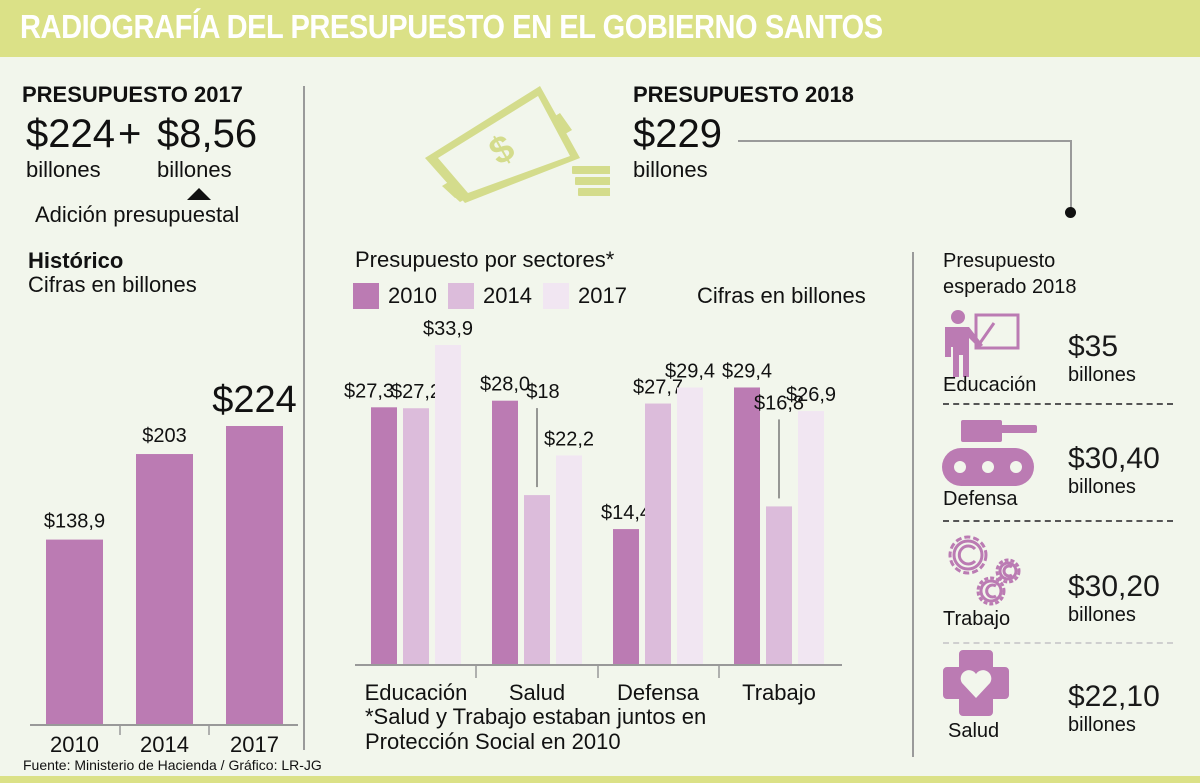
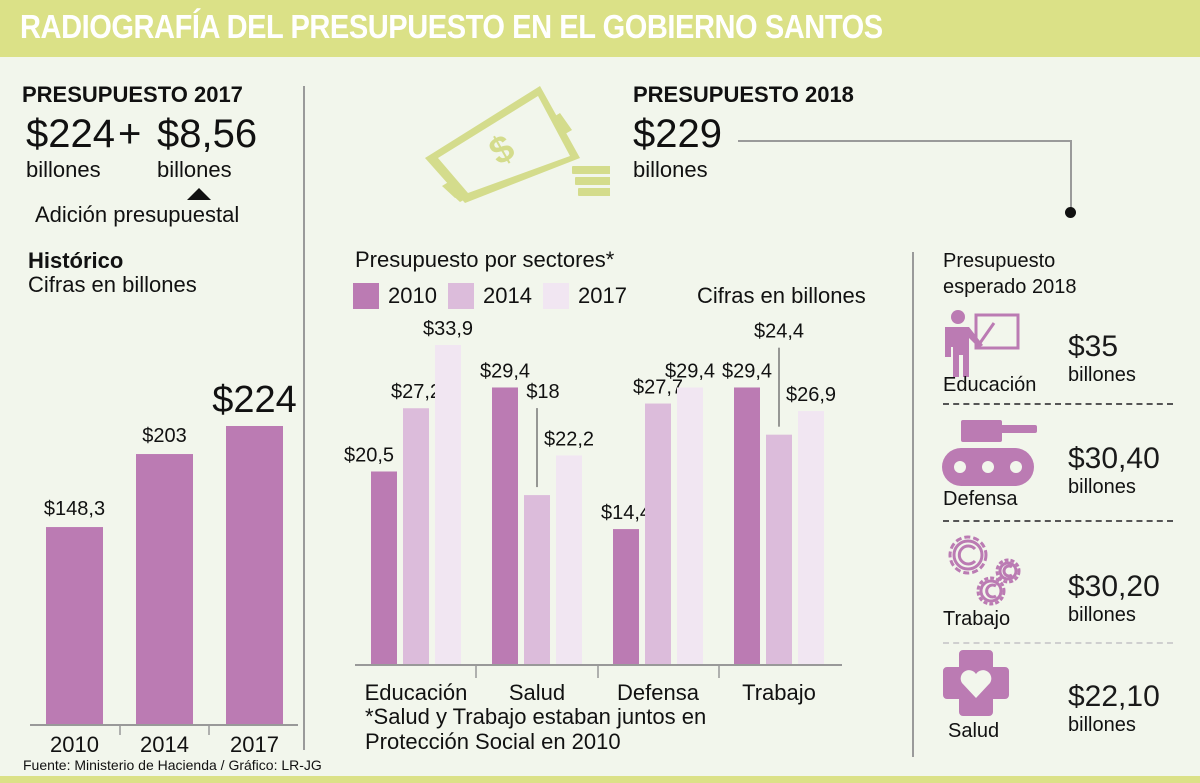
Histórico/2010: $138,9 -> $148,3
Presupuesto por sectores*/2010/Educación: $27,3 -> $20,5
Presupuesto por sectores*/2010/Salud: $28,0 -> $29,4
Presupuesto por sectores*/2014/Trabajo: $16,8 -> $24,4
